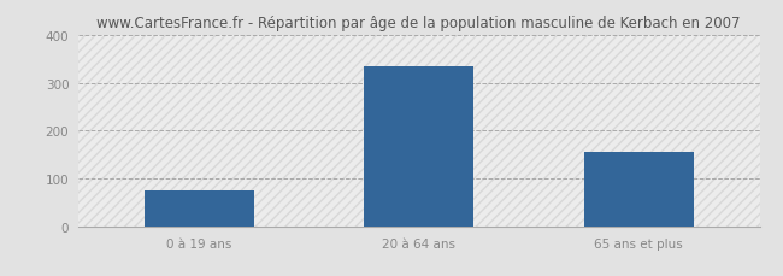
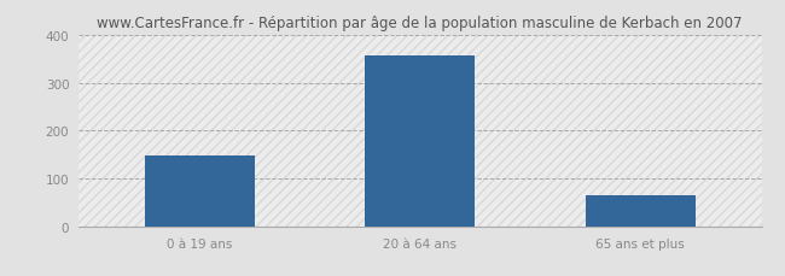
0 à 19 ans: 75 -> 148
20 à 64 ans: 335 -> 357
65 ans et plus: 155 -> 65
